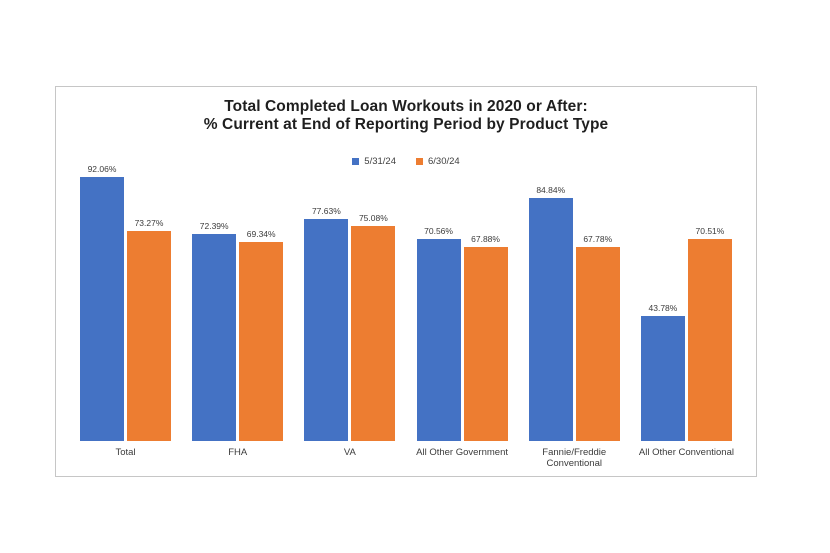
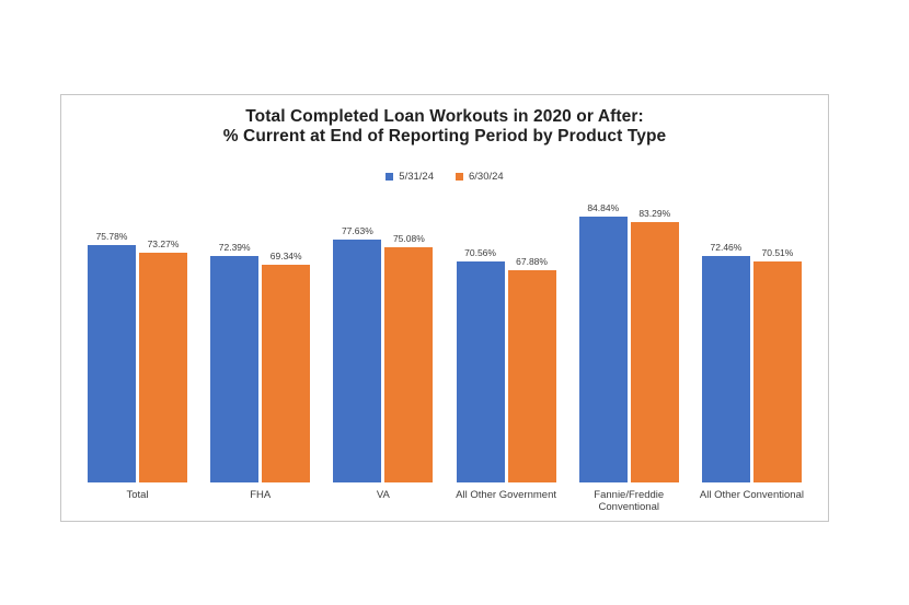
5/31/24/Total: 92.06% -> 75.78%
6/30/24/Fannie/Freddie Conventional: 67.78% -> 83.29%
5/31/24/All Other Conventional: 43.78% -> 72.46%
